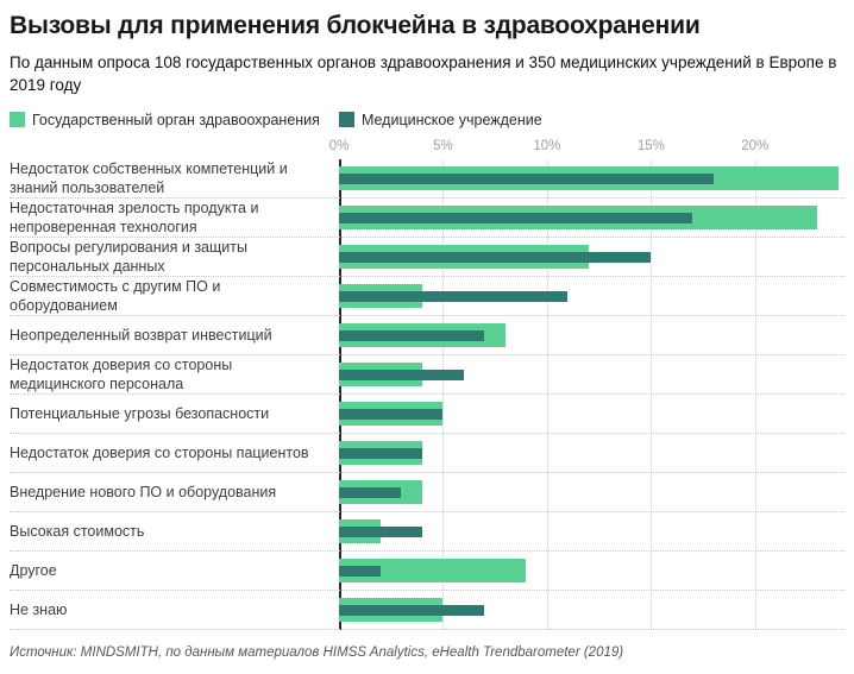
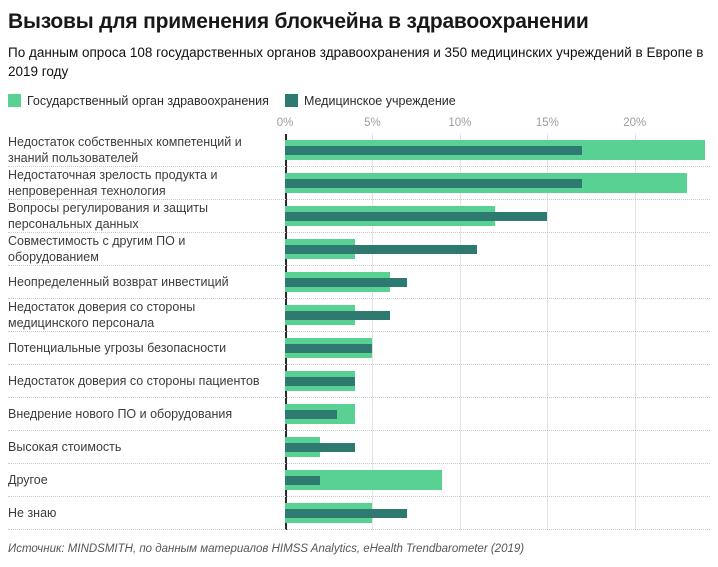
Медицинское учреждение/Недостаток собственных компетенций и знаний пользователей: 18% -> 17%
Государственный орган здравоохранения/Неопределенный возврат инвестиций: 8% -> 6%
